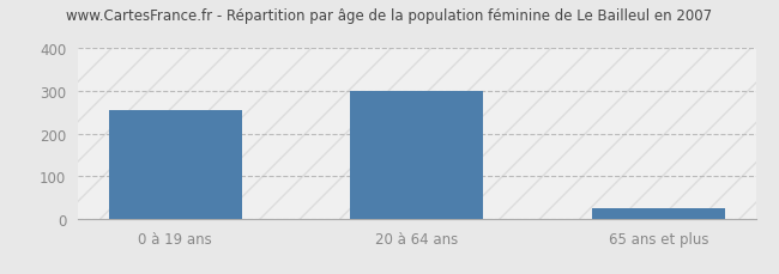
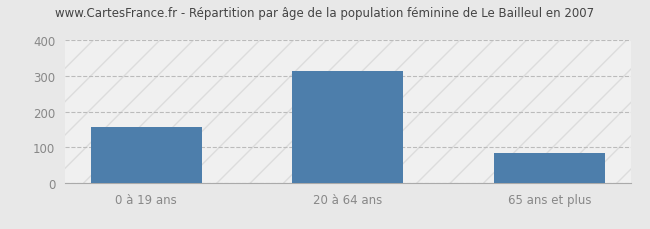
0 à 19 ans: 255 -> 157
20 à 64 ans: 300 -> 315
65 ans et plus: 25 -> 83
